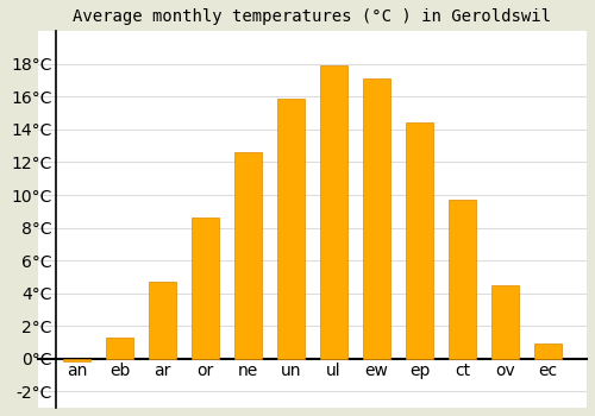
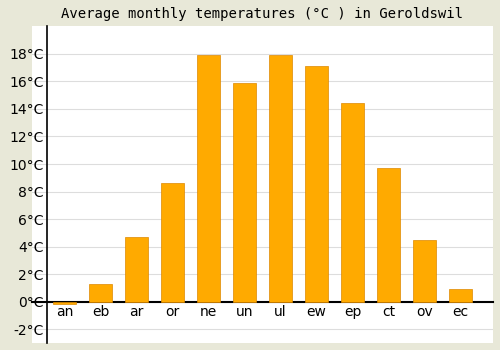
ne: 12.6°C -> 17.9°C
